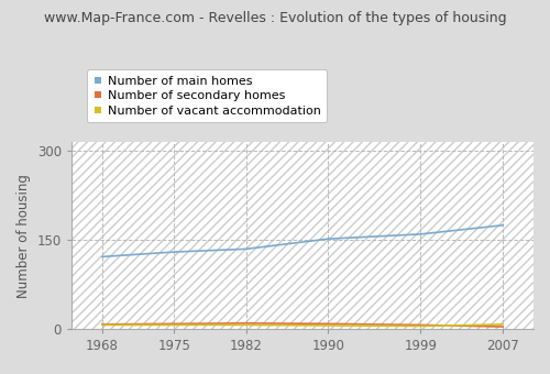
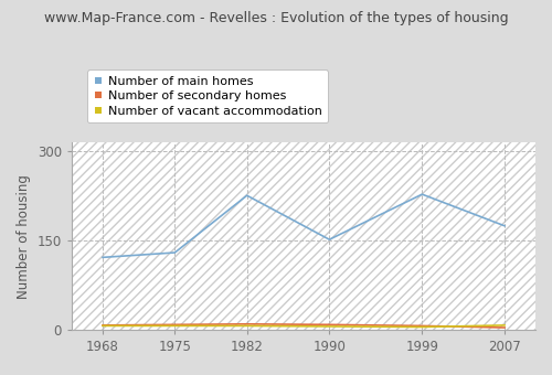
Number of main homes/1982: 135 -> 226
Number of main homes/1999: 160 -> 228
